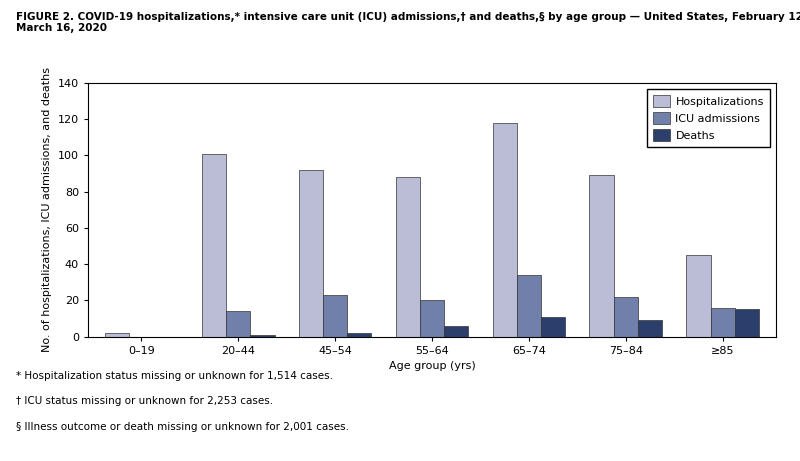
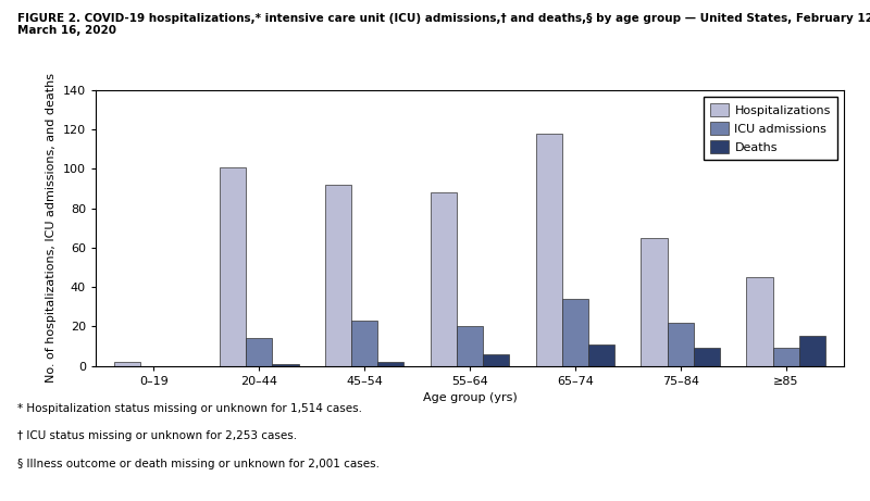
Hospitalizations/75–84: 89 -> 65
ICU admissions/≥85: 16 -> 9
